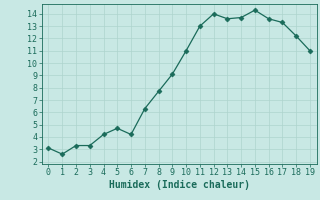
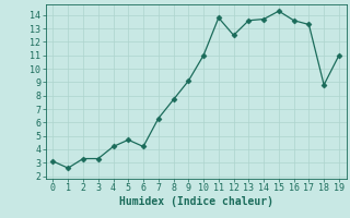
11: 13.0 -> 13.8
12: 14.0 -> 12.5
18: 12.2 -> 8.8
